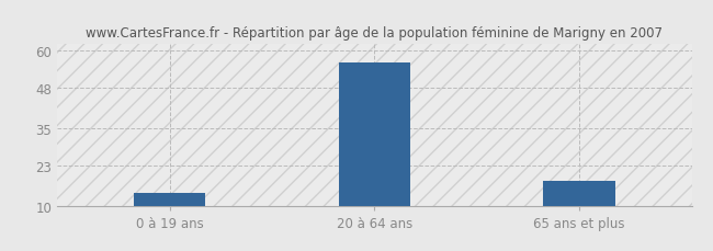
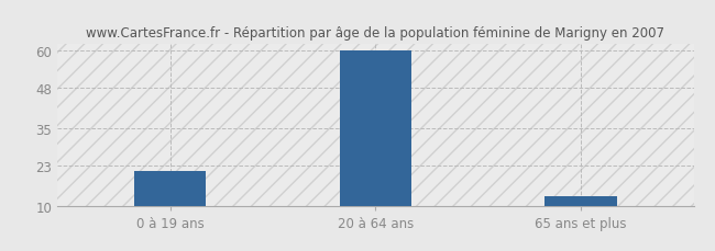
0 à 19 ans: 14 -> 21
20 à 64 ans: 56 -> 60
65 ans et plus: 18 -> 13
